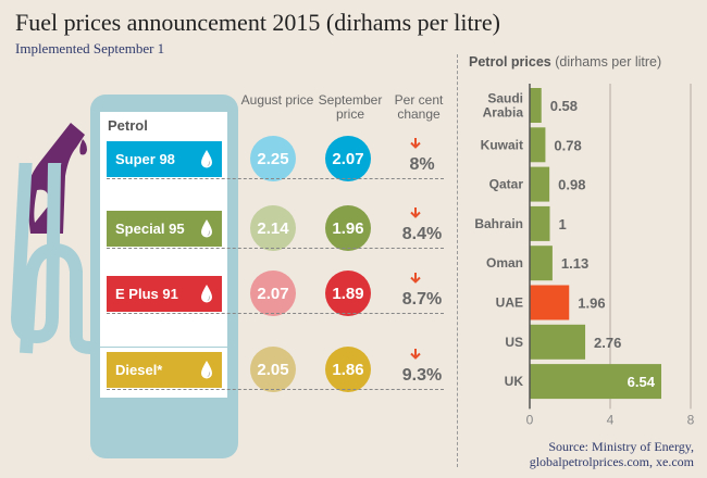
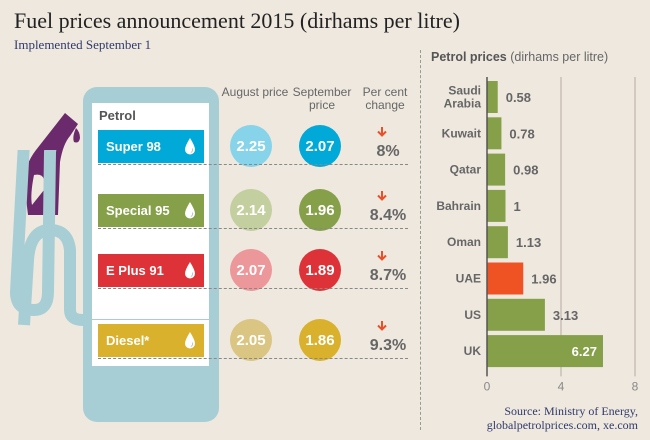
US: 2.76 -> 3.13
UK: 6.54 -> 6.27
